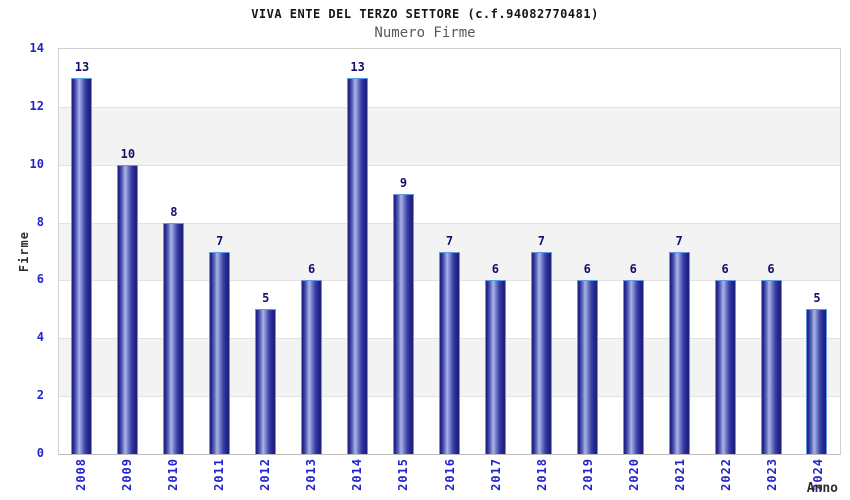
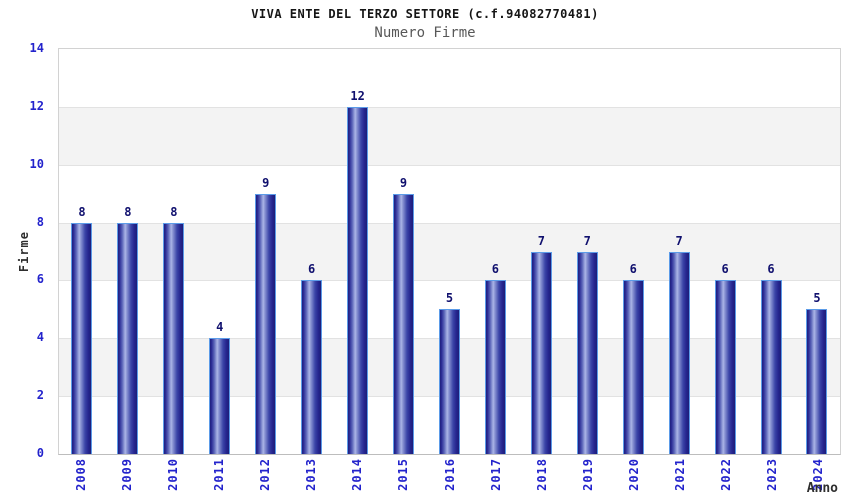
2008: 13 -> 8
2009: 10 -> 8
2011: 7 -> 4
2012: 5 -> 9
2014: 13 -> 12
2016: 7 -> 5
2019: 6 -> 7
